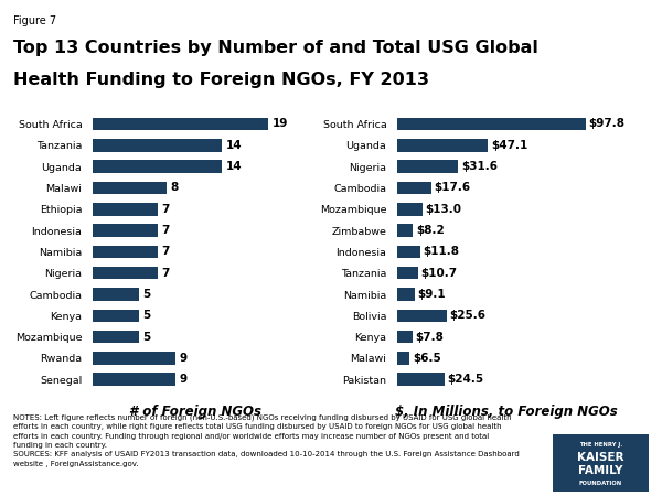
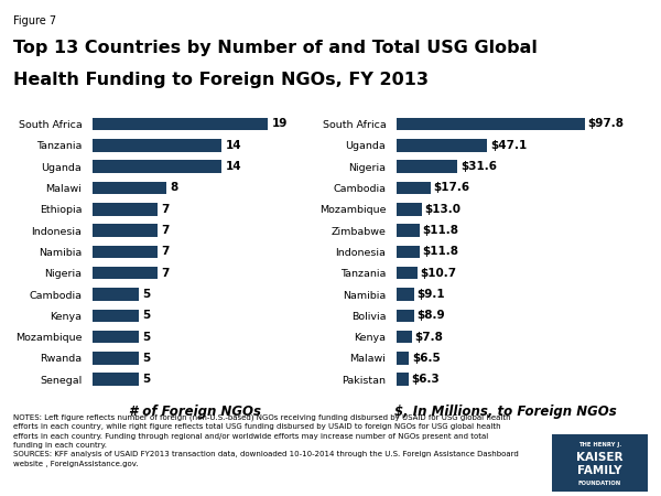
Rwanda: 9 -> 5
Senegal: 9 -> 5
Zimbabwe: $8.2 -> $11.8
Bolivia: $25.6 -> $8.9
Pakistan: $24.5 -> $6.3
